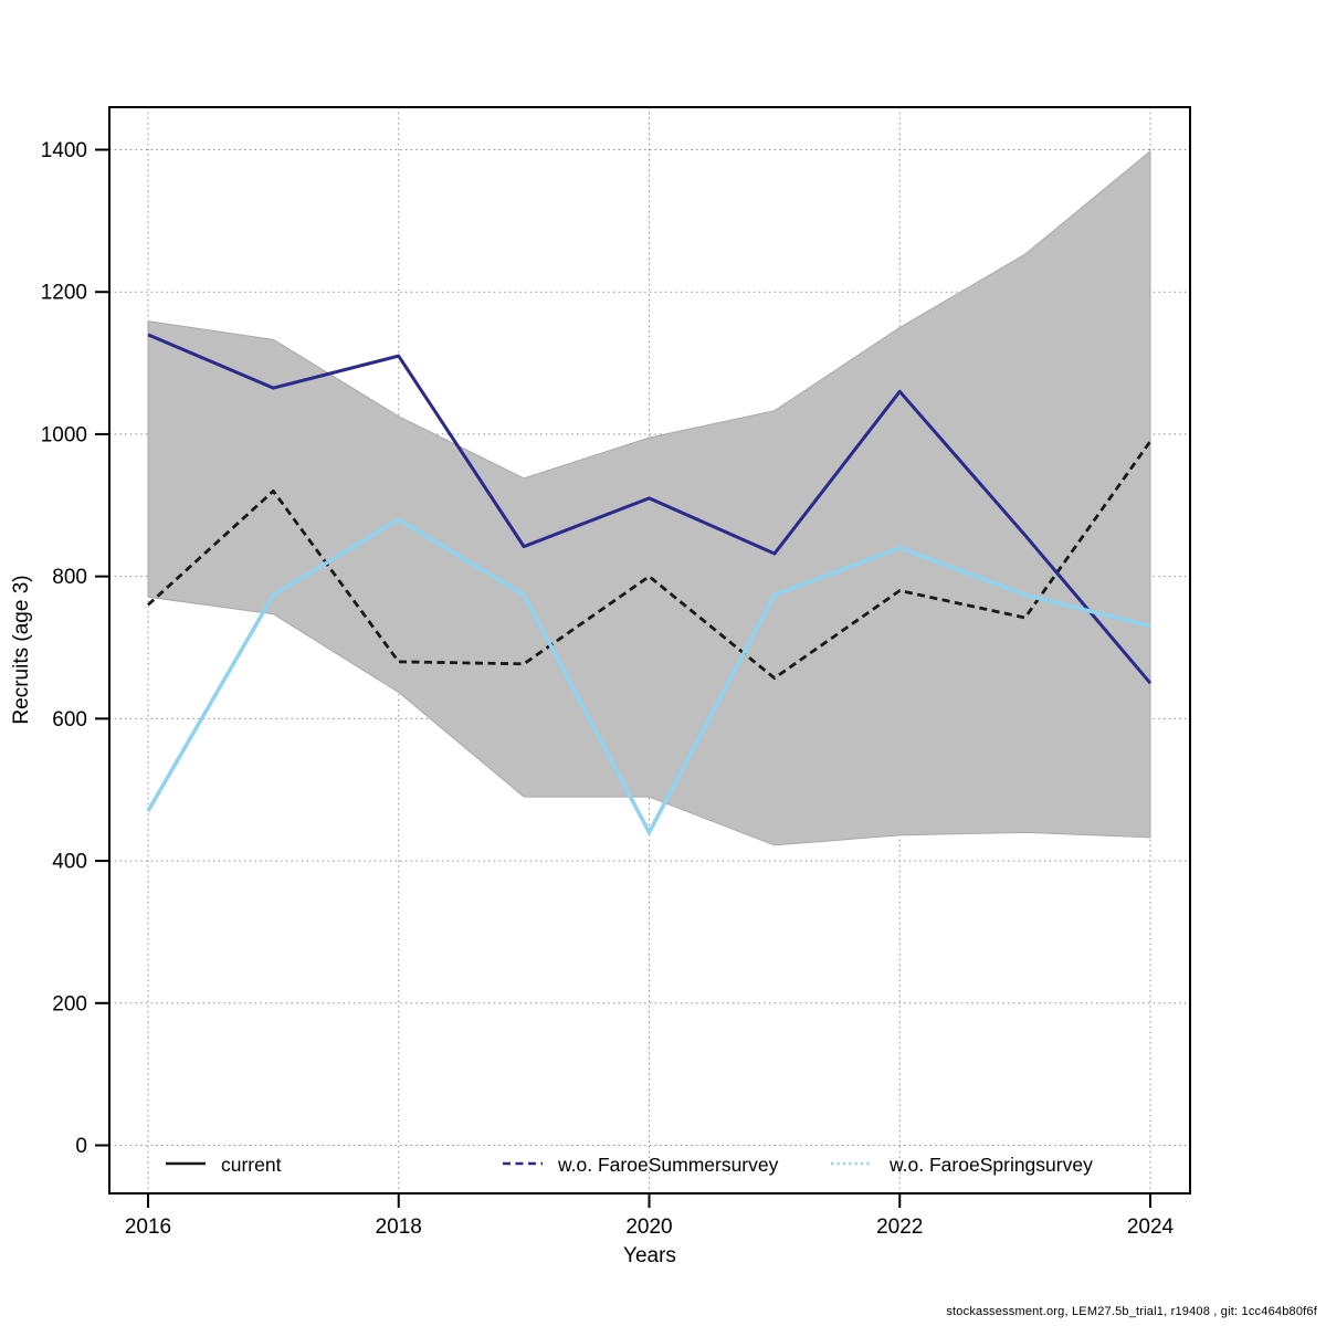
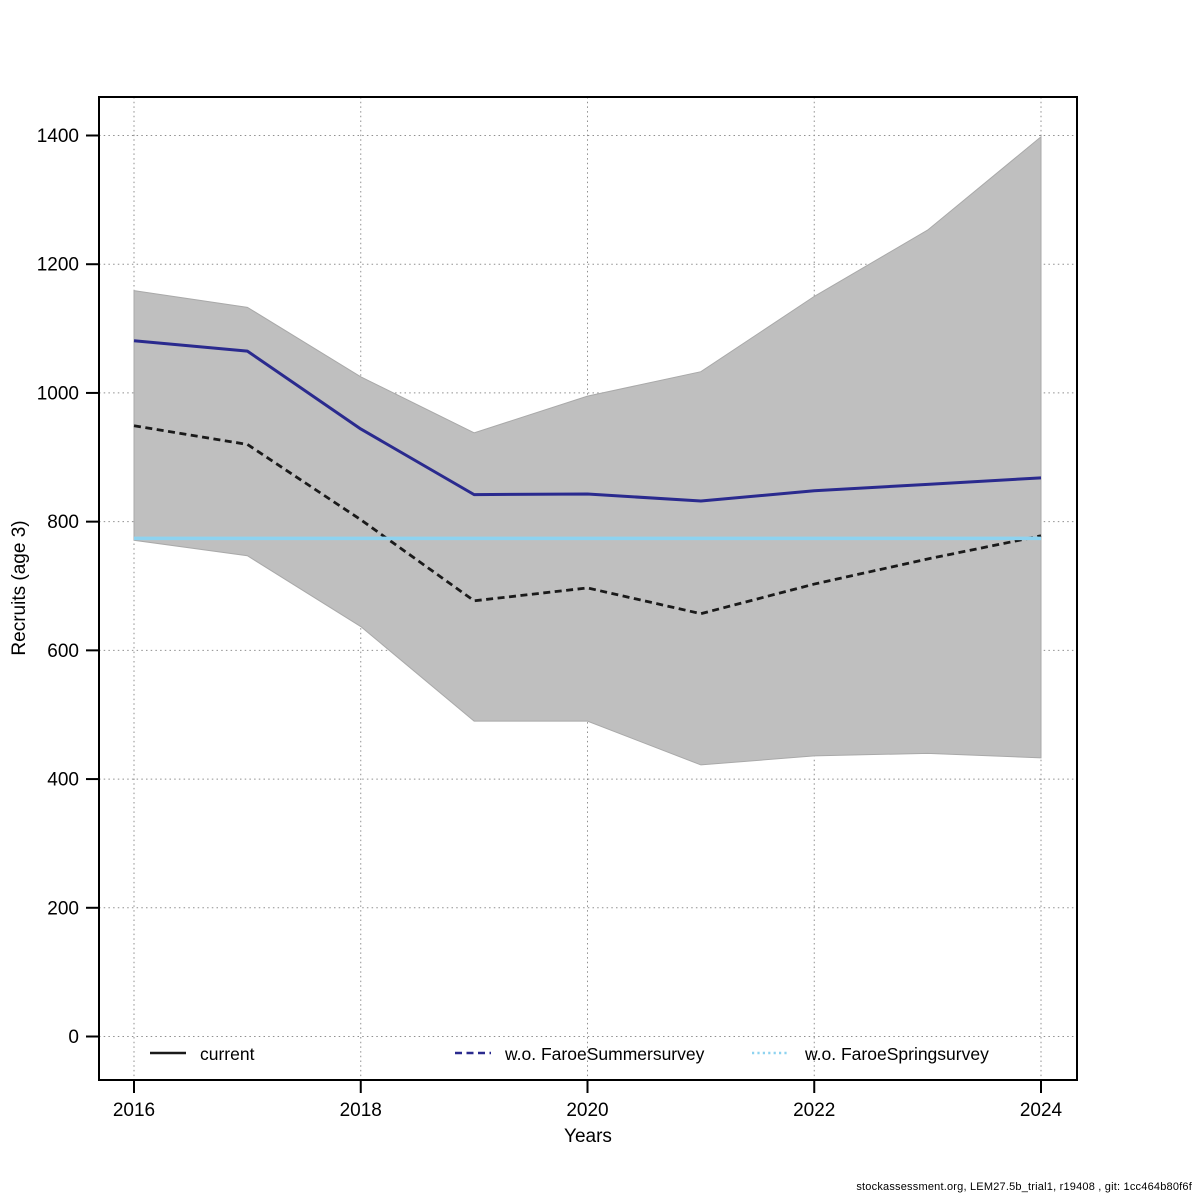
current/2016: 760 -> 950
w.o. FaroeSummersurvey/2016: 1140 -> 1080
w.o. FaroeSpringsurvey/2016: 470 -> 770
current/2018: 680 -> 800
w.o. FaroeSummersurvey/2018: 1110 -> 940
w.o. FaroeSpringsurvey/2018: 880 -> 770
current/2020: 800 -> 700
w.o. FaroeSummersurvey/2020: 910 -> 840
w.o. FaroeSpringsurvey/2020: 440 -> 770
current/2022: 780 -> 700
w.o. FaroeSummersurvey/2022: 1060 -> 850
w.o. FaroeSpringsurvey/2022: 840 -> 770
current/2024: 990 -> 780
w.o. FaroeSummersurvey/2024: 650 -> 870
w.o. FaroeSpringsurvey/2024: 730 -> 770
